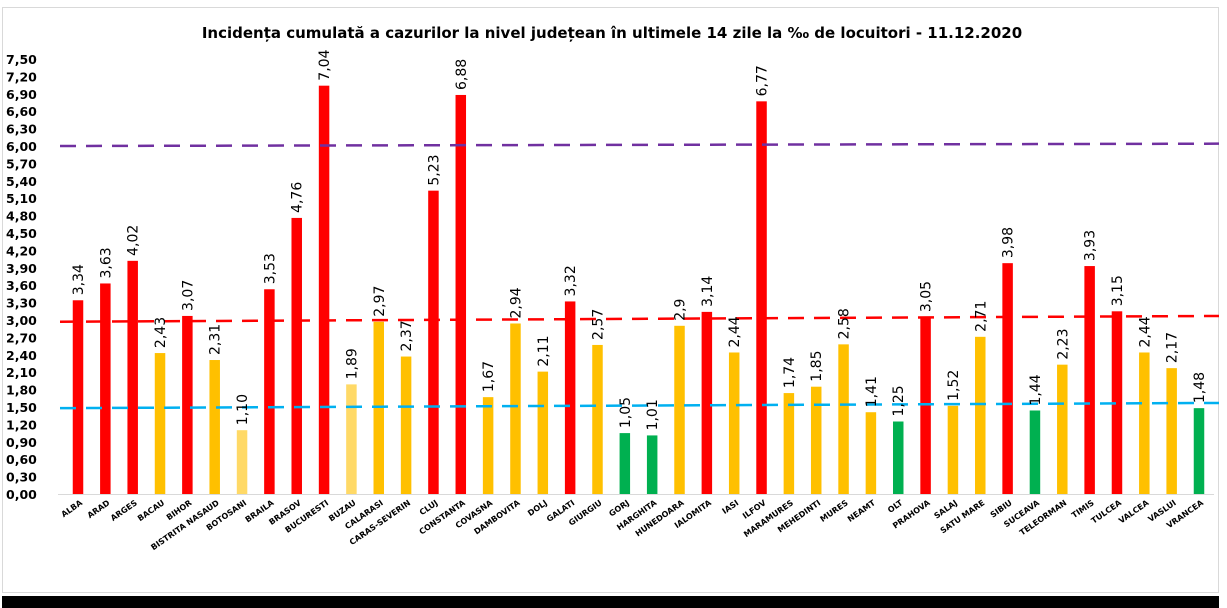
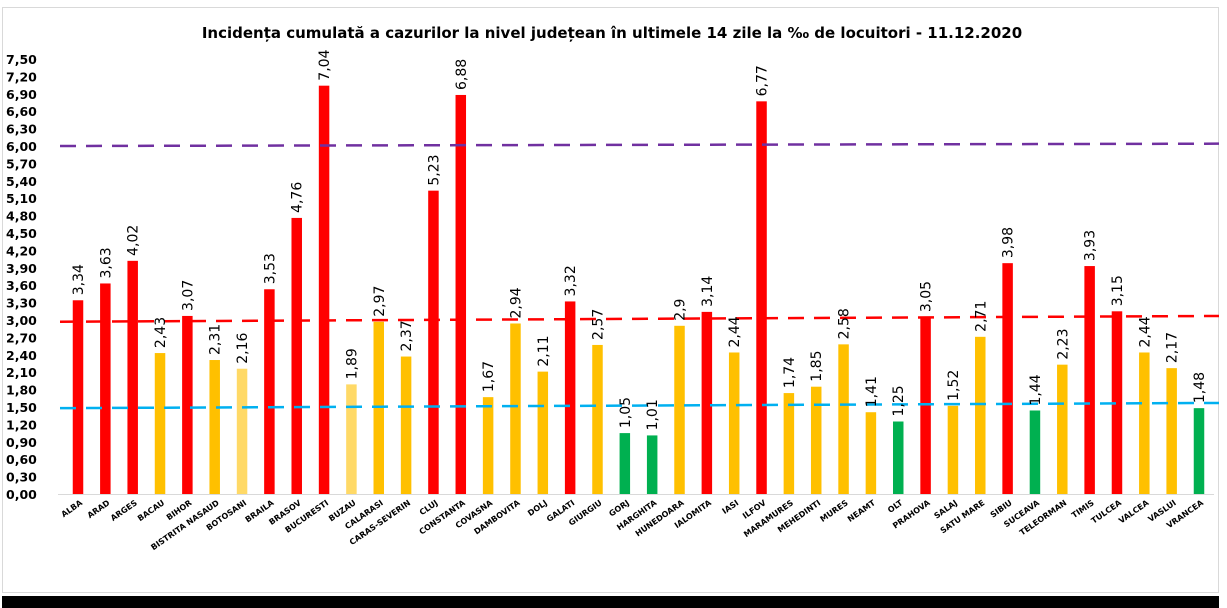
BOTOSANI: 1,10 -> 2,16
